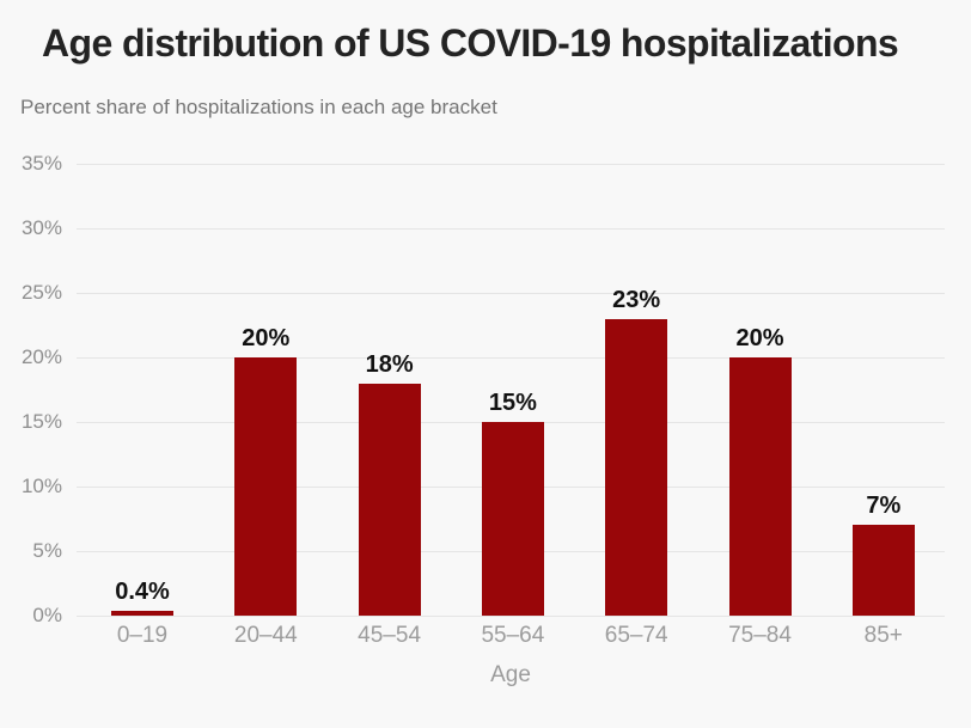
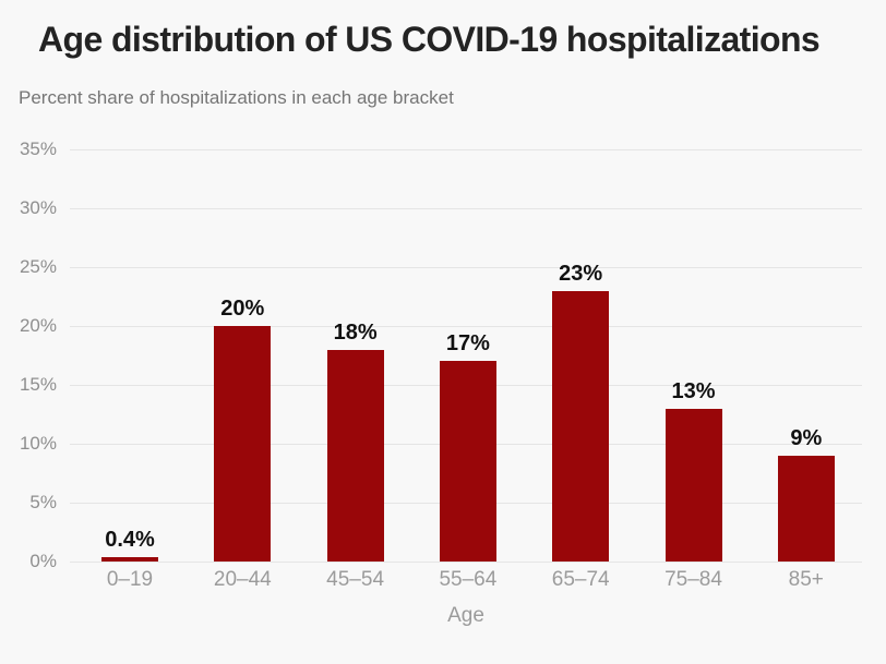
55–64: 15% -> 17%
75–84: 20% -> 13%
85+: 7% -> 9%
